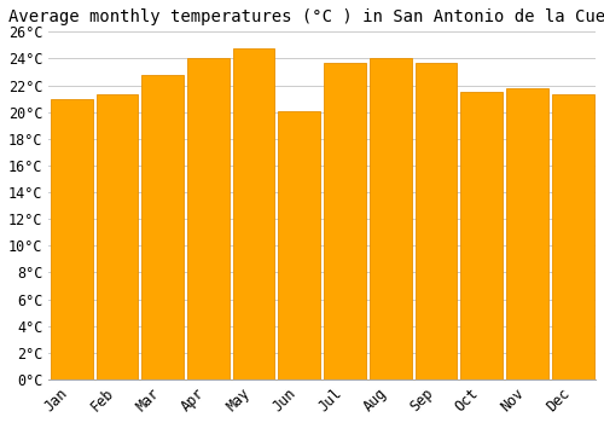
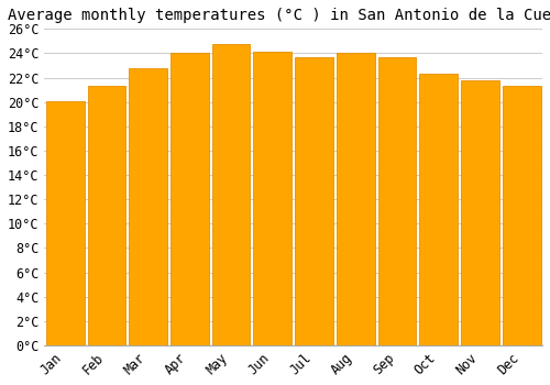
Jan: 21.0°C -> 20.1°C
Jun: 20.1°C -> 24.1°C
Oct: 21.5°C -> 22.3°C
